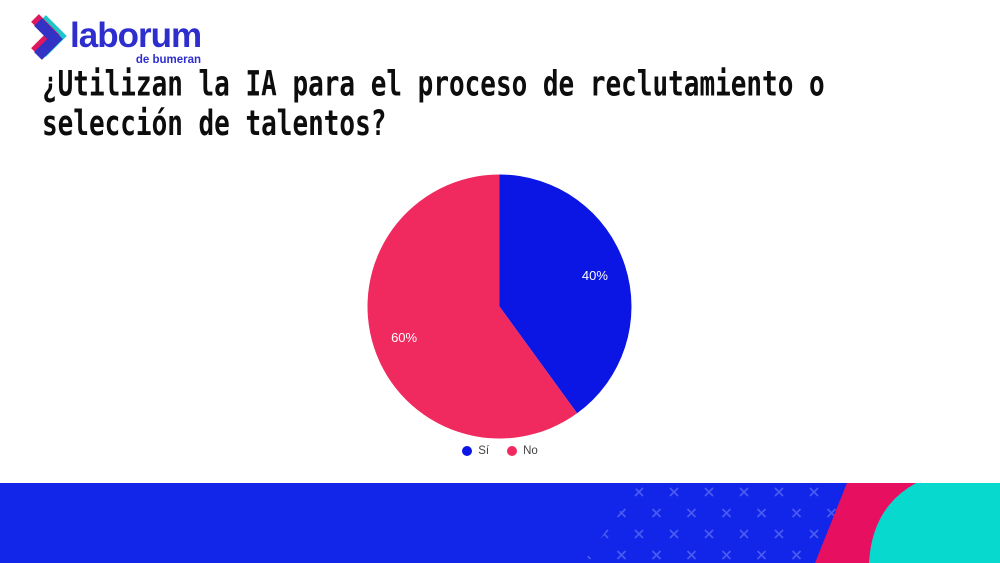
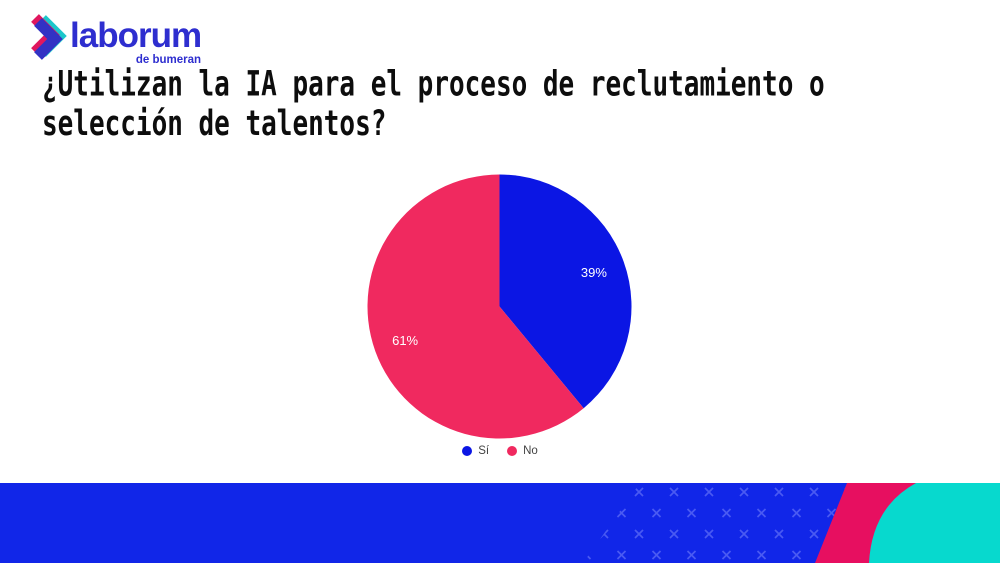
Sí: 40% -> 39%
No: 60% -> 61%
